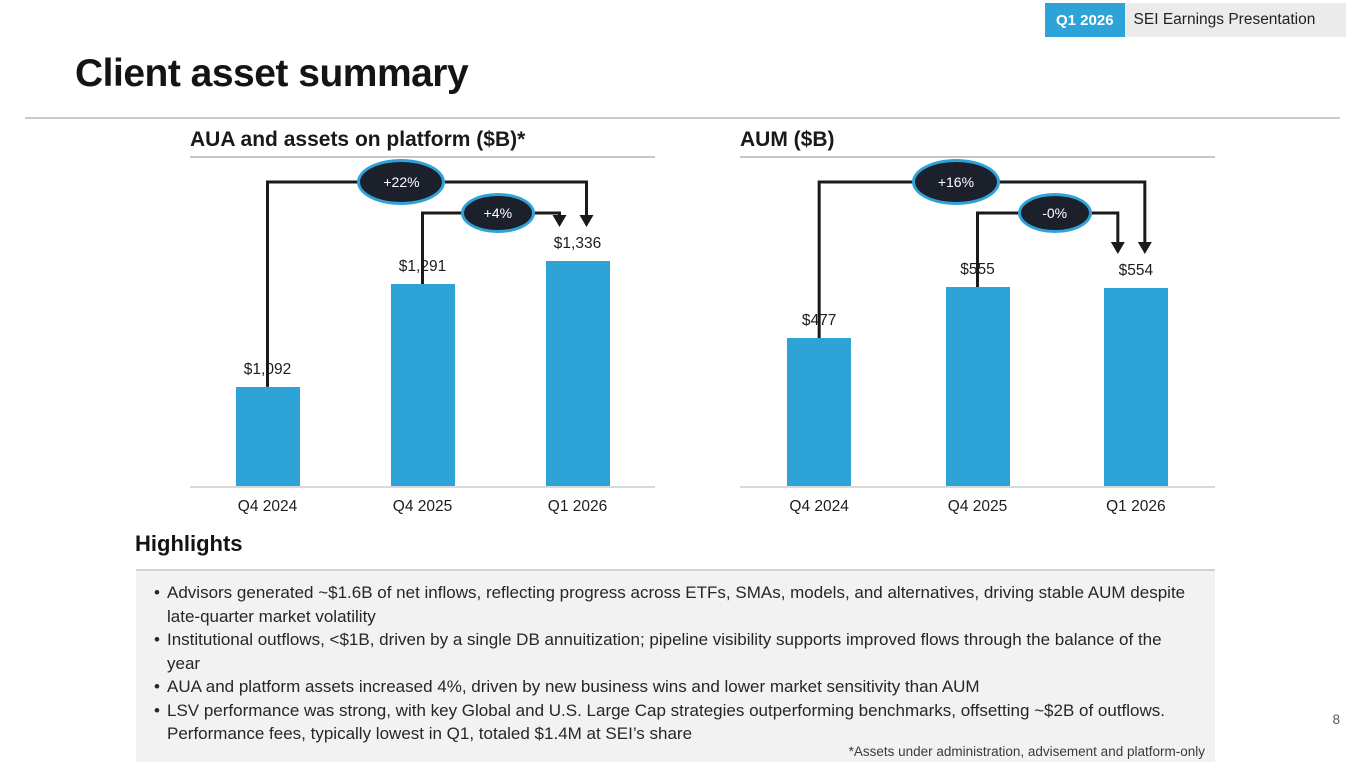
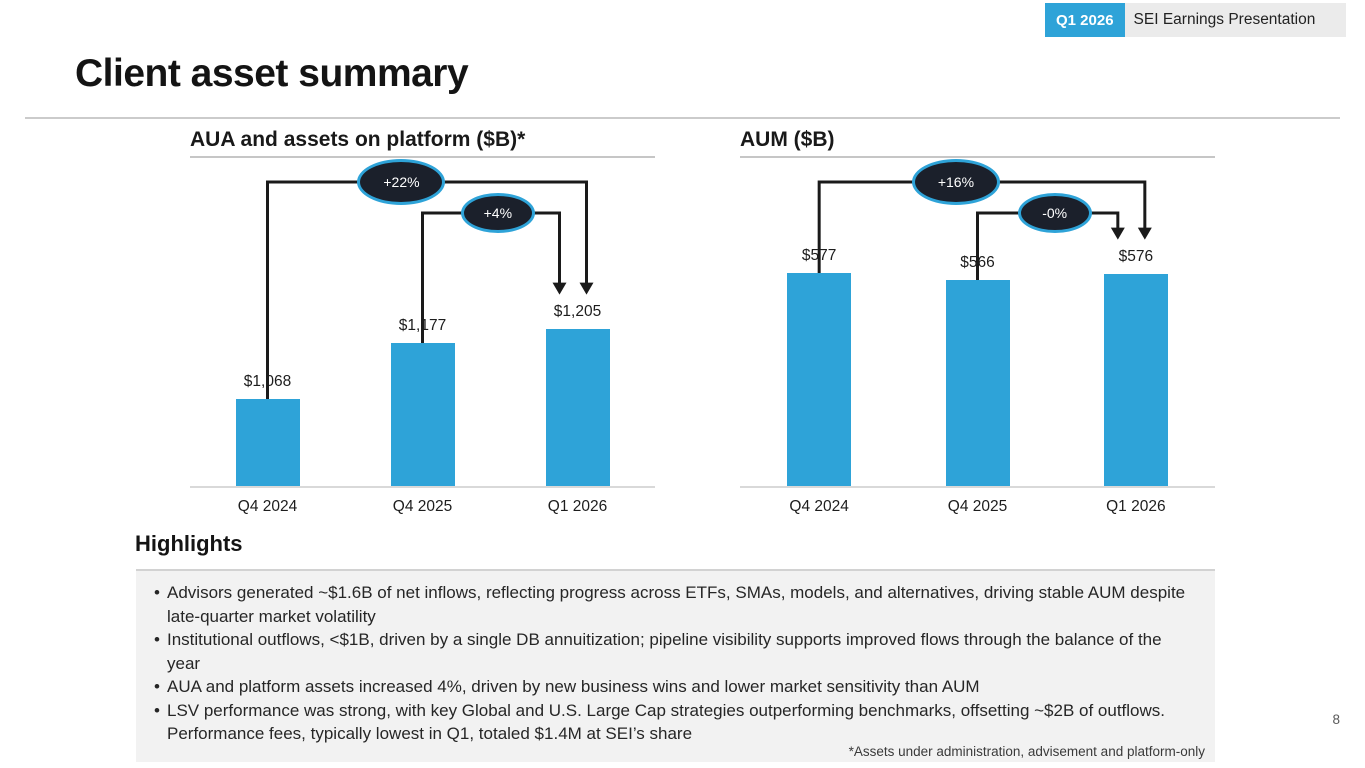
AUA and assets on platform ($B)*/Q4 2024: $1,092 -> $1,068
AUA and assets on platform ($B)*/Q4 2025: $1,291 -> $1,177
AUA and assets on platform ($B)*/Q1 2026: $1,336 -> $1,205
AUM ($B)/Q4 2024: $477 -> $577
AUM ($B)/Q4 2025: $555 -> $566
AUM ($B)/Q1 2026: $554 -> $576
